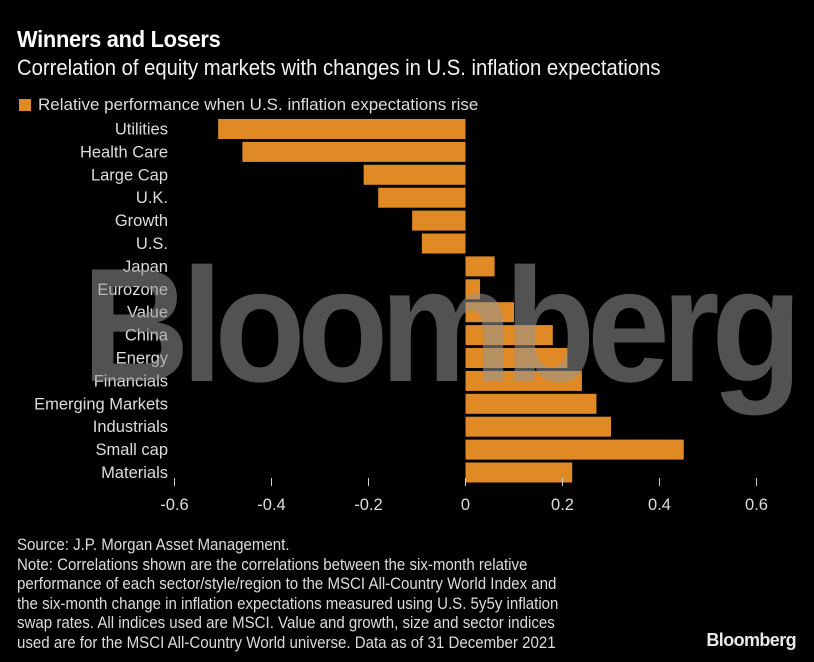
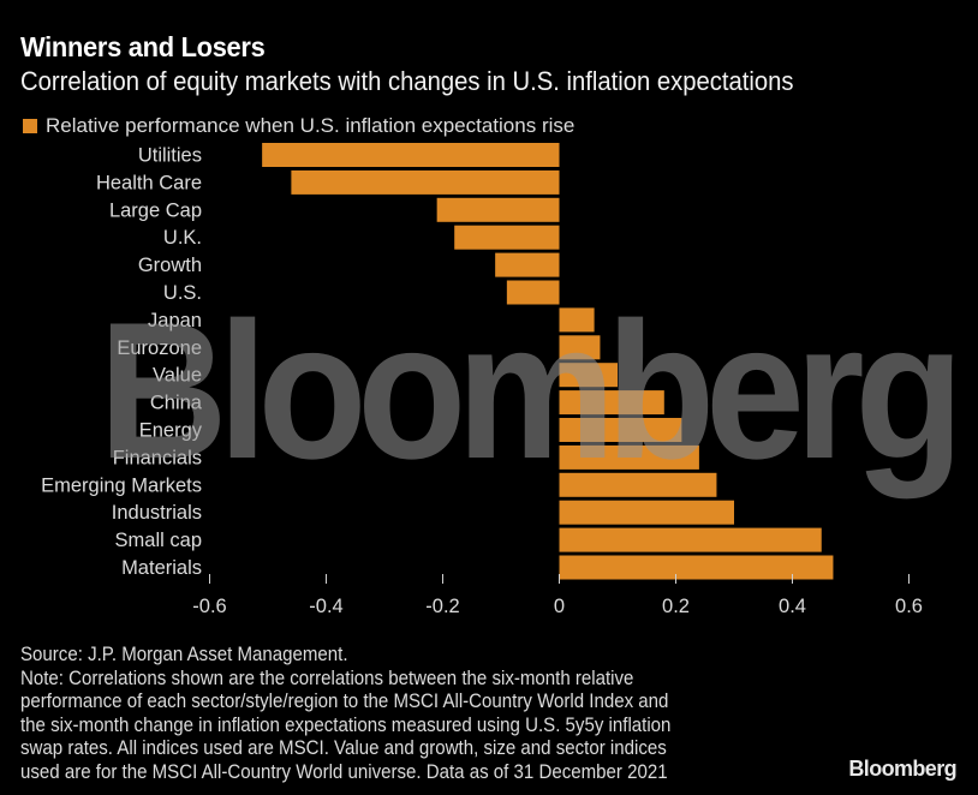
Eurozone: 0.03 -> 0.07
Materials: 0.22 -> 0.47
